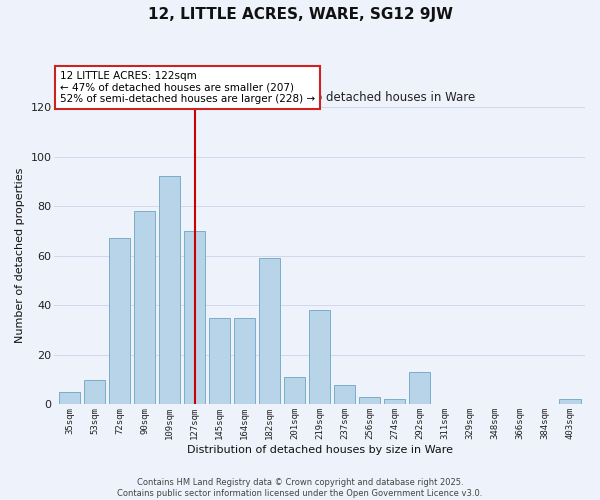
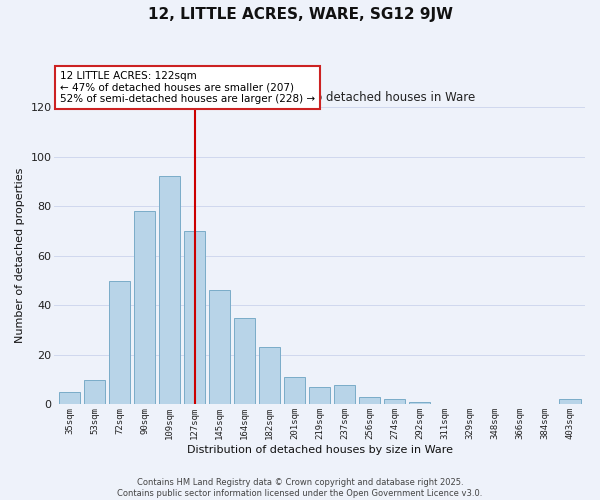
72sqm: 67 -> 50
145sqm: 35 -> 46
182sqm: 59 -> 23
219sqm: 38 -> 7
292sqm: 13 -> 1
